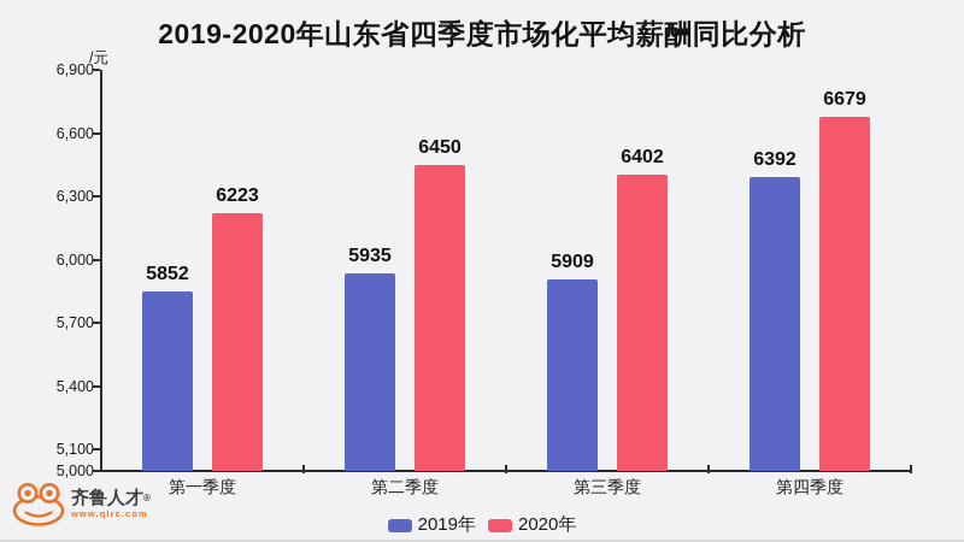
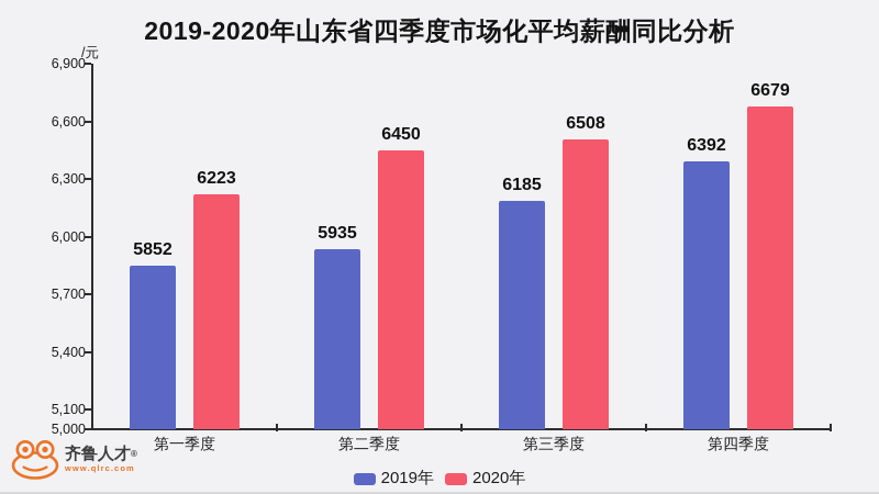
2019年/第三季度: 5909 -> 6185
2020年/第三季度: 6402 -> 6508
